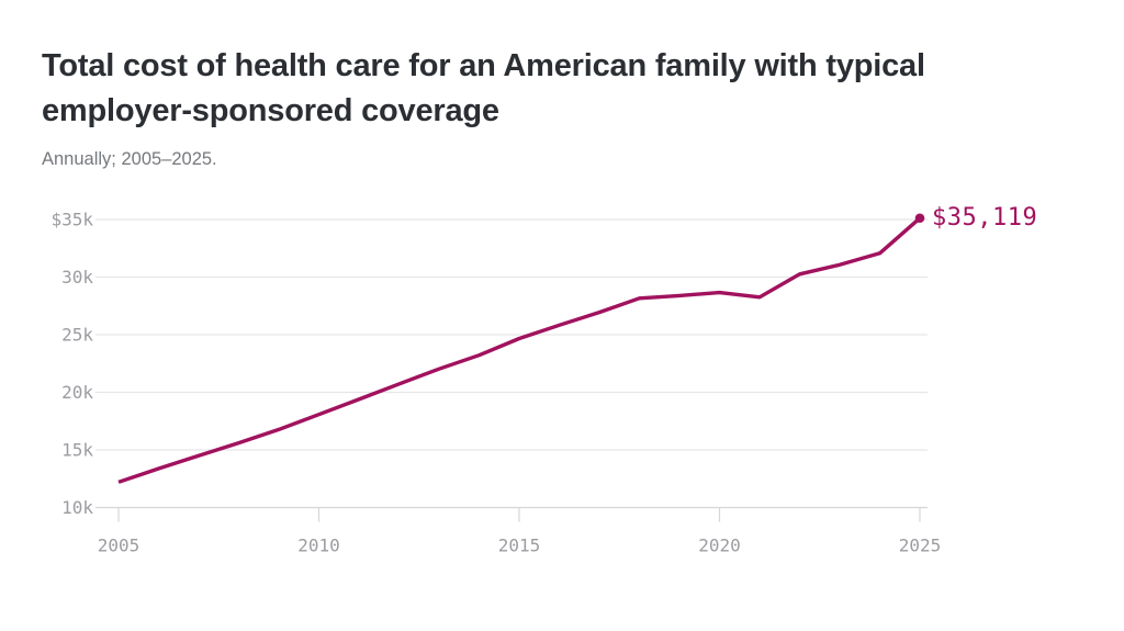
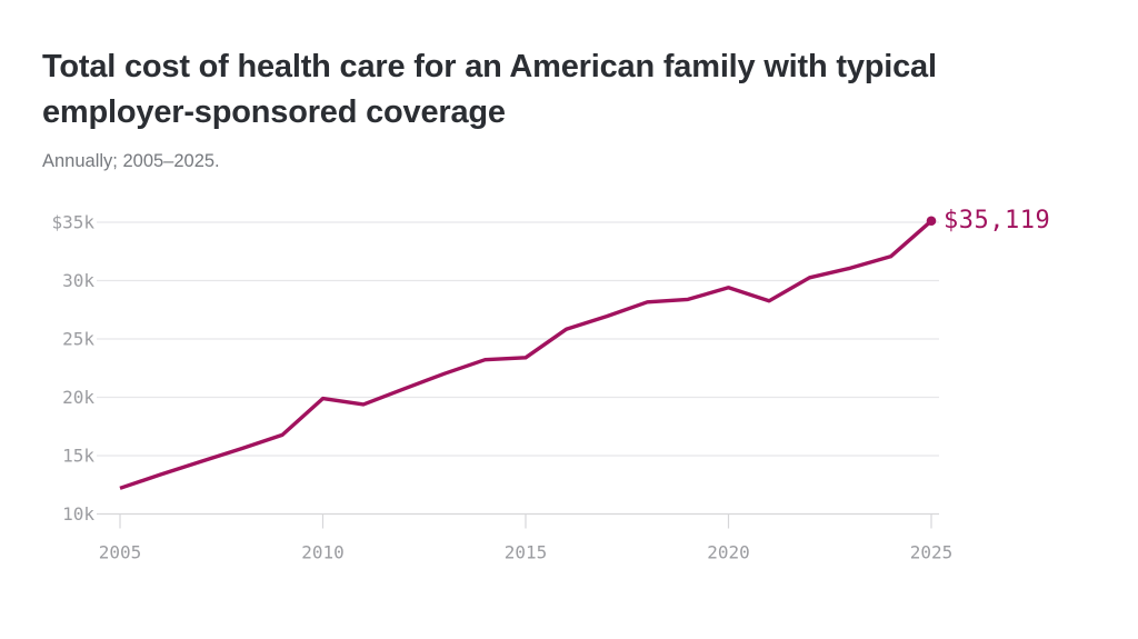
2010: $18.1k -> $19.9k
2015: $24.7k -> $23.4k
2020: $28.7k -> $29.4k
